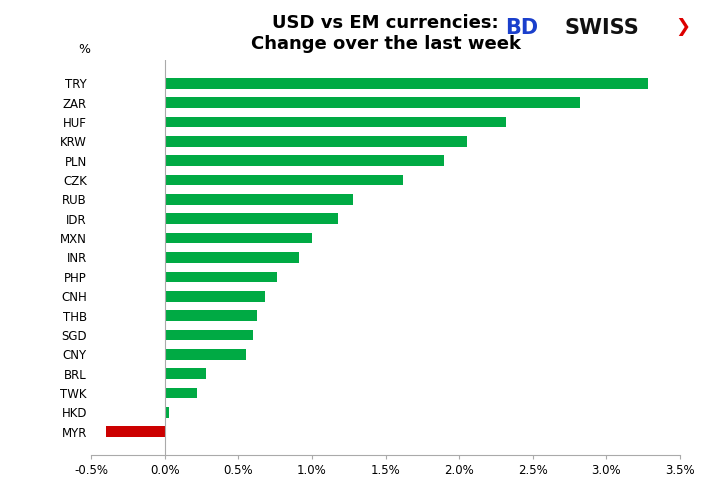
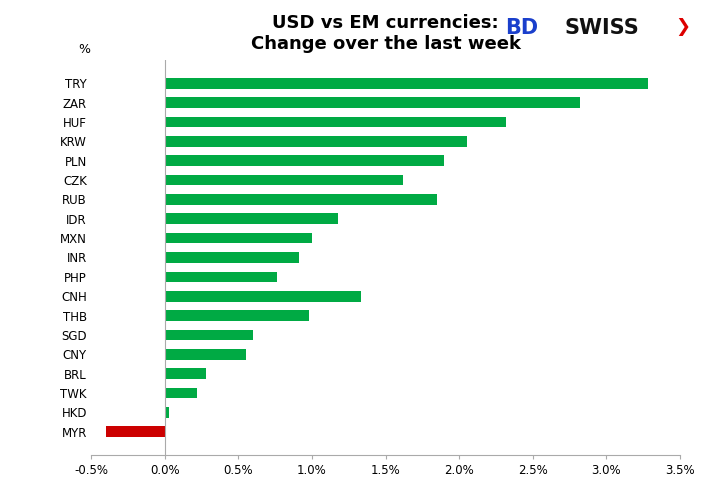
RUB: 1.28% -> 1.85%
CNH: 0.68% -> 1.33%
THB: 0.63% -> 0.98%
